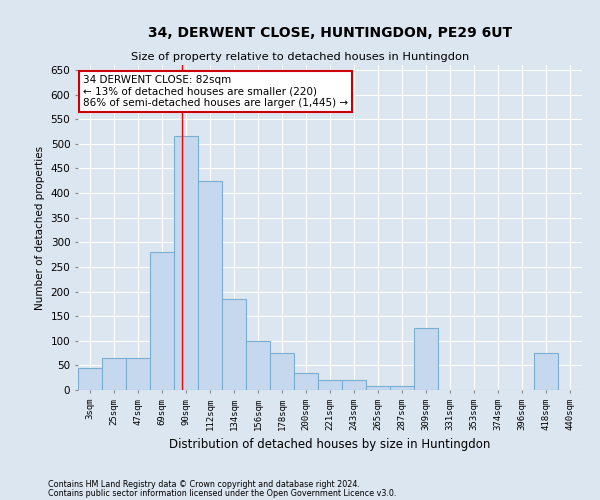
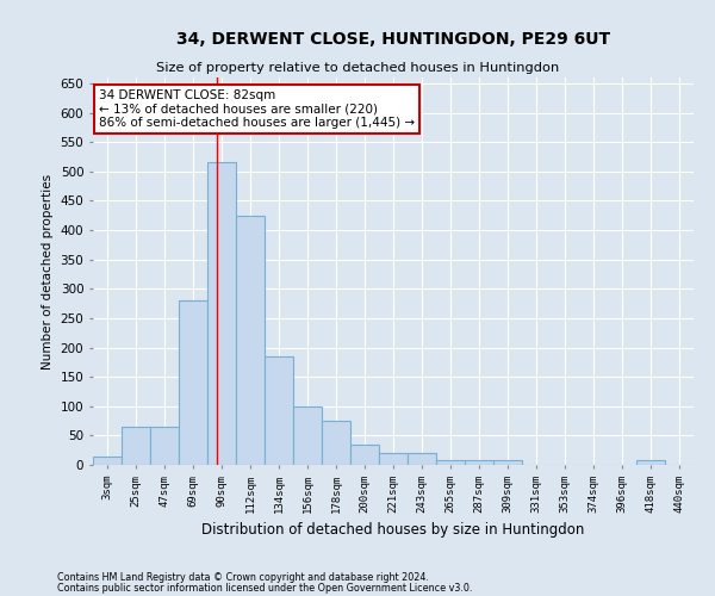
3sqm: 45 -> 15
309sqm: 125 -> 8
418sqm: 75 -> 8
